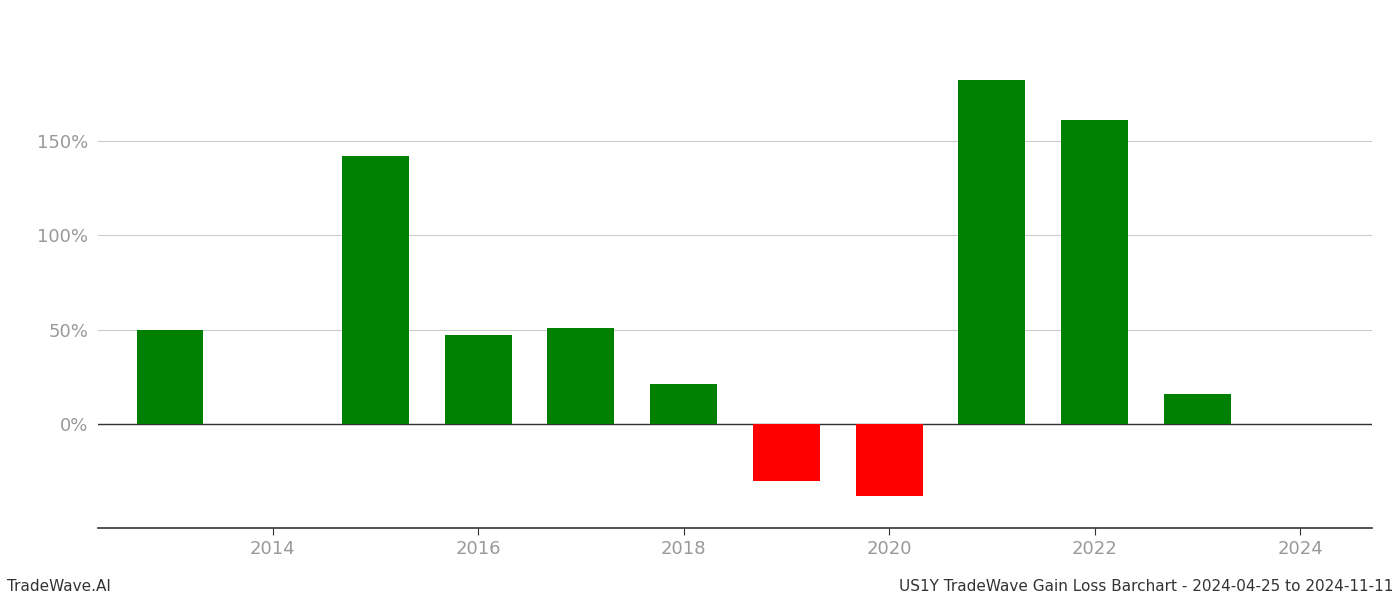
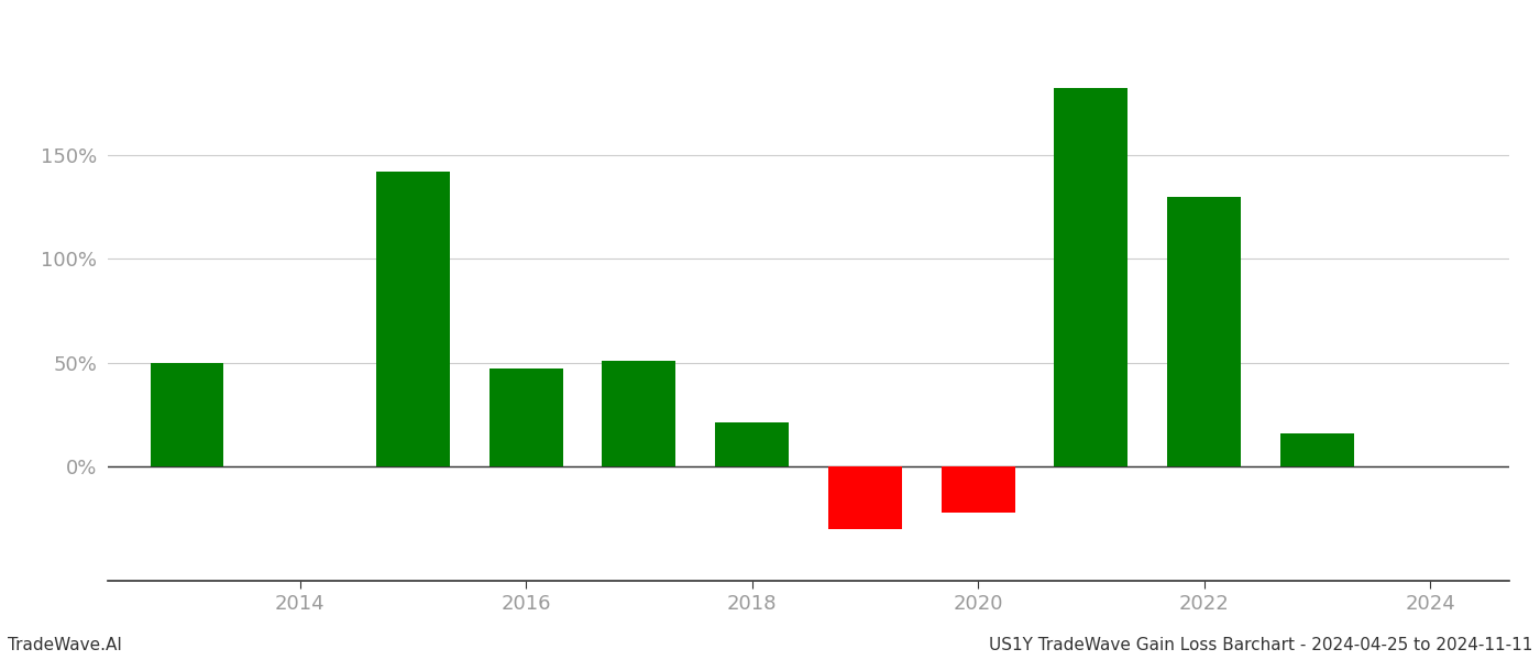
2020: -38% -> -22%
2022: 161% -> 130%
